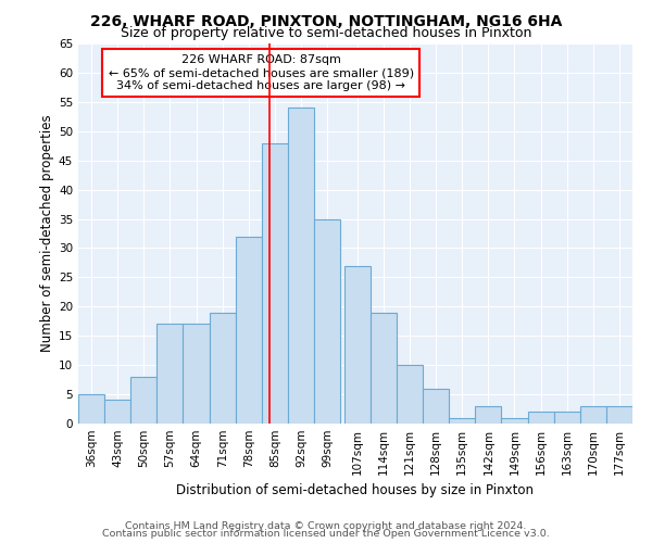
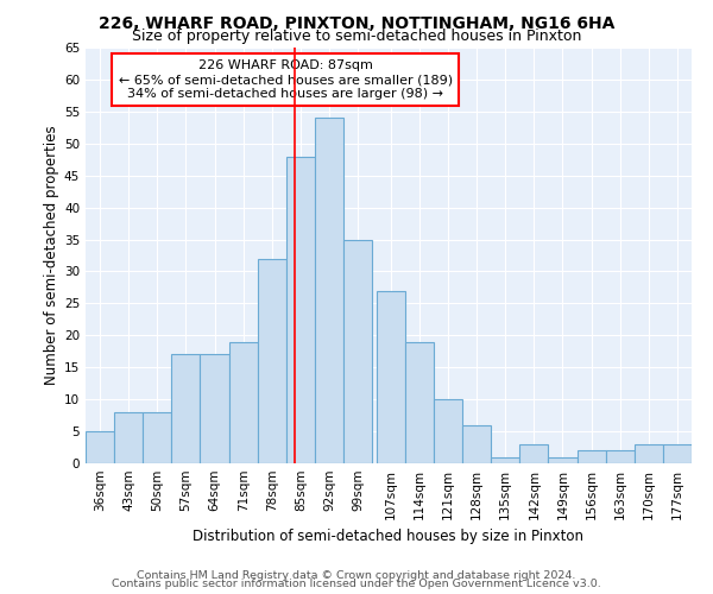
43sqm: 4 -> 8
